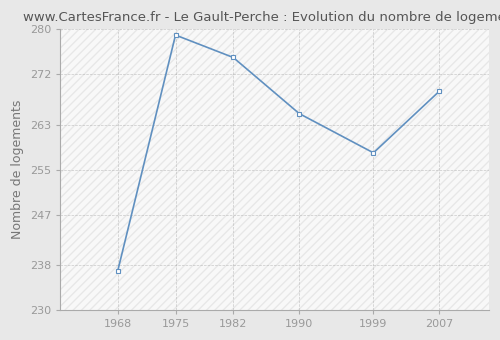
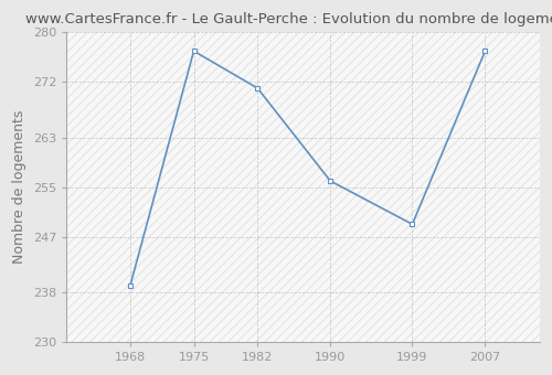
1968: 237 -> 239
1975: 279 -> 277
1982: 275 -> 271
1990: 265 -> 256
1999: 258 -> 249
2007: 269 -> 277
